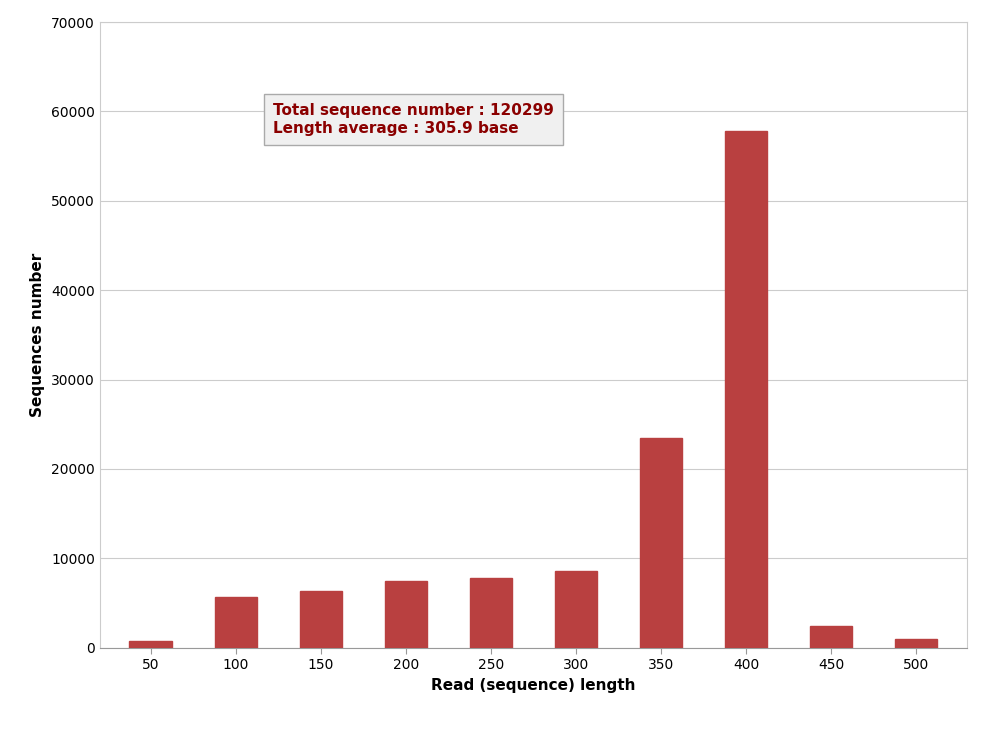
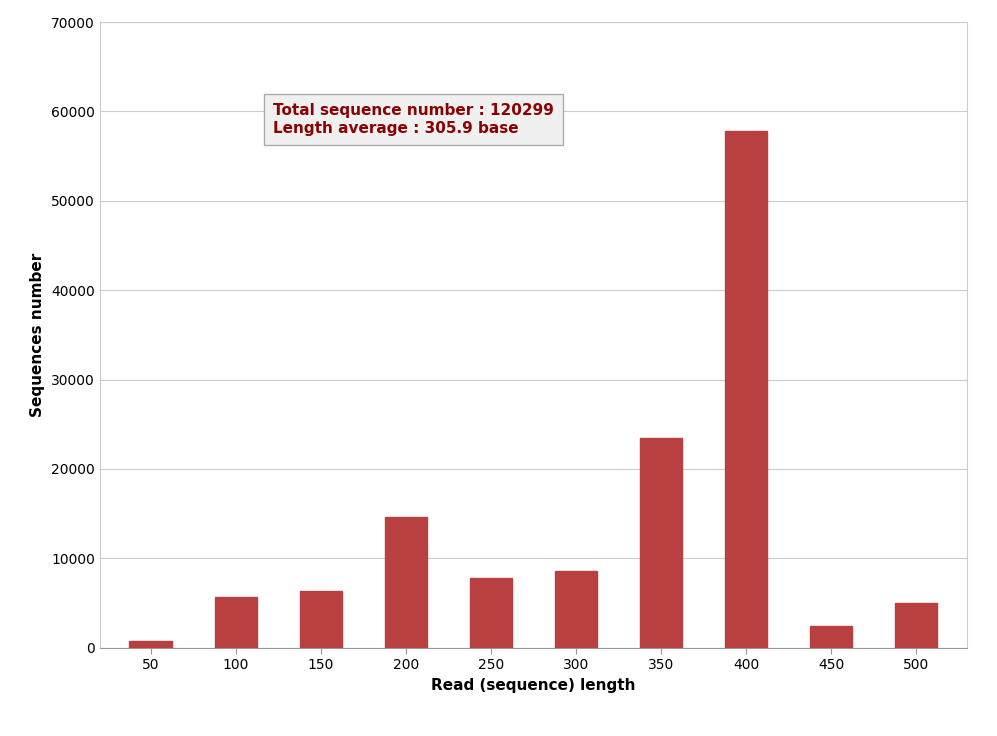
200: 7500 -> 14600
500: 1000 -> 5000
